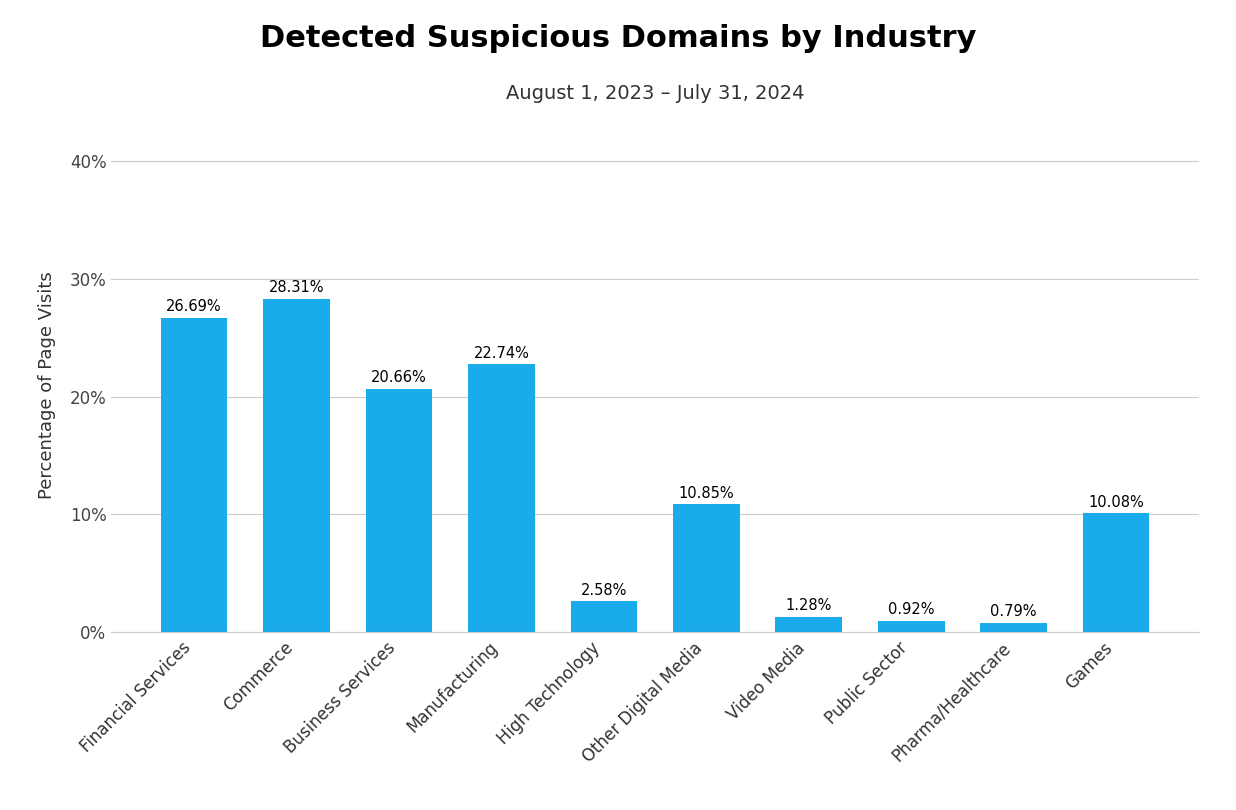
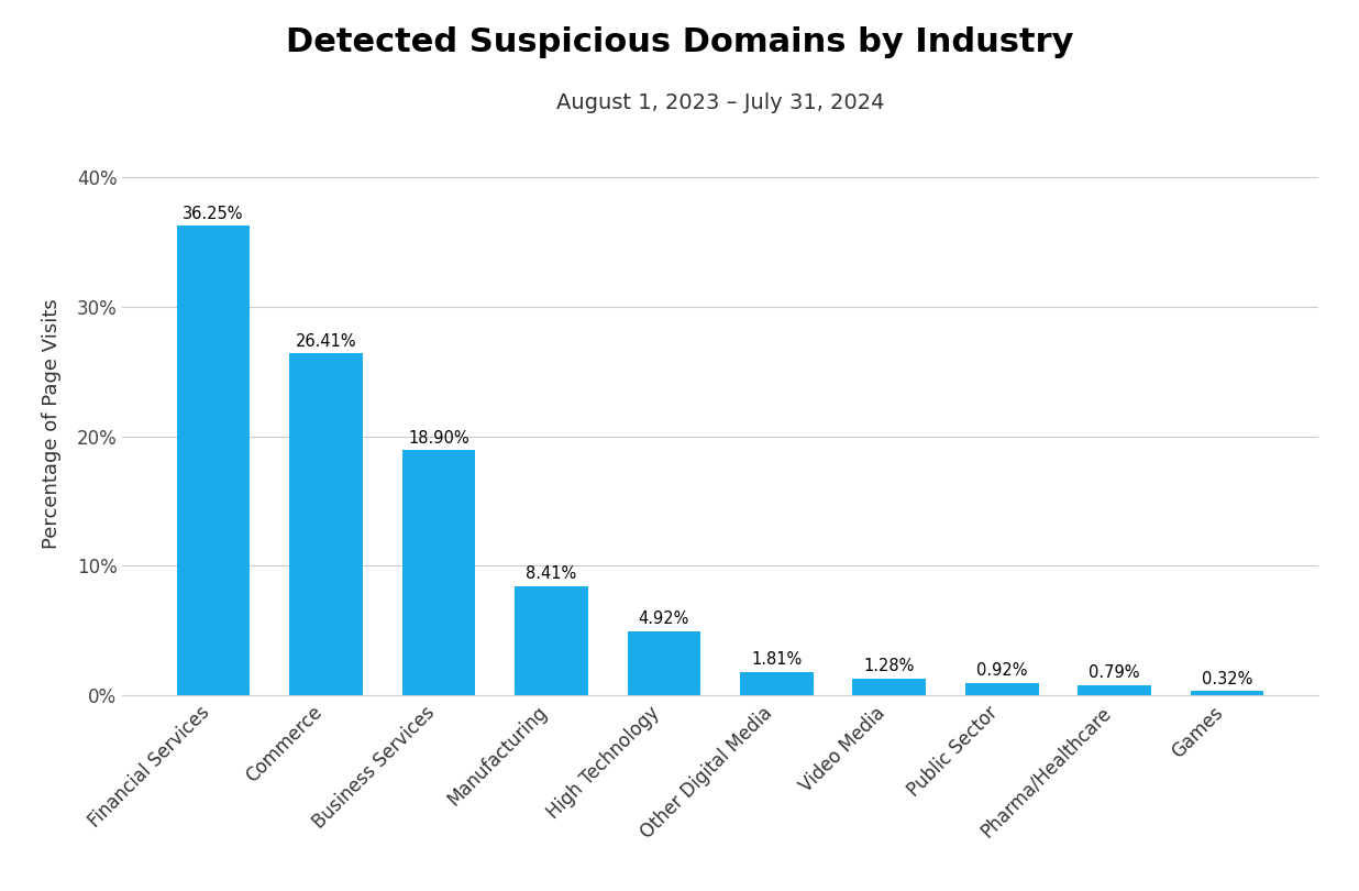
Financial Services: 26.69% -> 36.25%
Commerce: 28.31% -> 26.41%
Business Services: 20.66% -> 18.90%
Manufacturing: 22.74% -> 8.41%
High Technology: 2.58% -> 4.92%
Other Digital Media: 10.85% -> 1.81%
Games: 10.08% -> 0.32%
